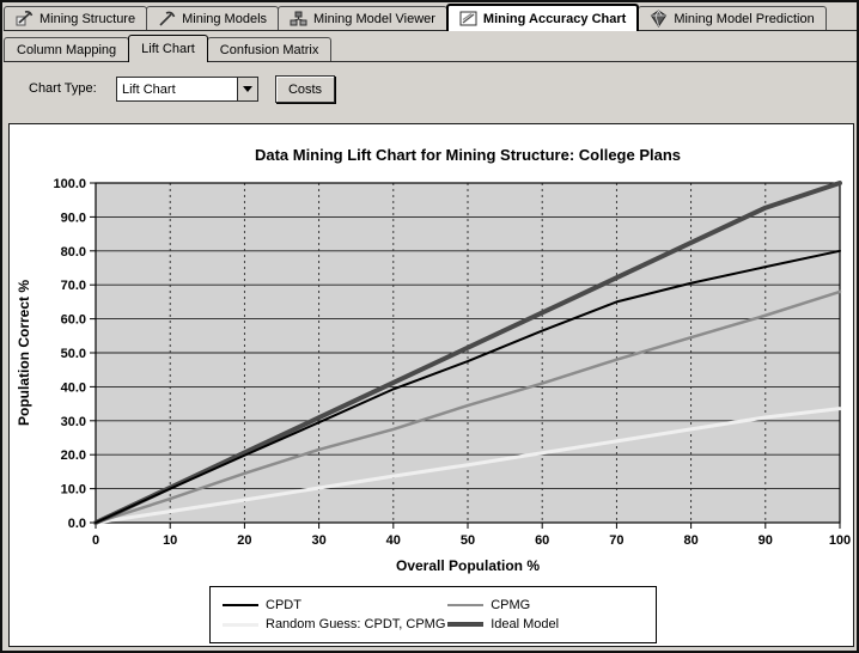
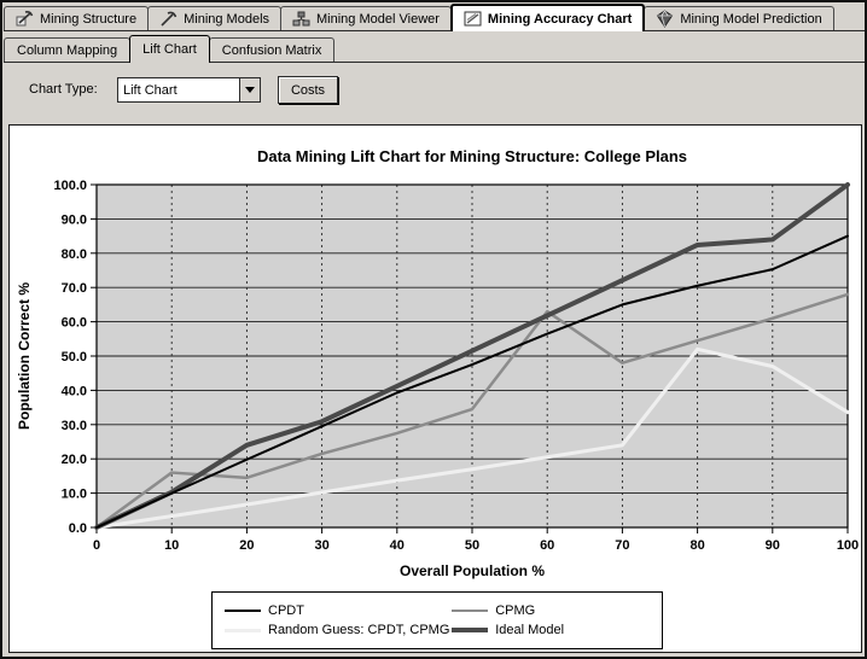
CPMG/10: 7 -> 16
Ideal Model/20: 21 -> 24
CPMG/60: 41 -> 63
Random Guess: CPDT, CPMG/80: 28 -> 52
Random Guess: CPDT, CPMG/90: 31 -> 47
Ideal Model/90: 93 -> 84
CPDT/100: 80 -> 85
